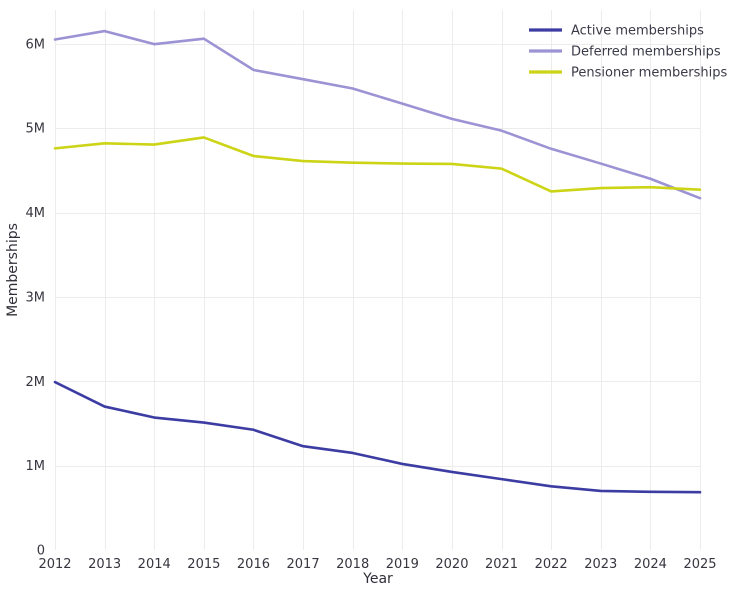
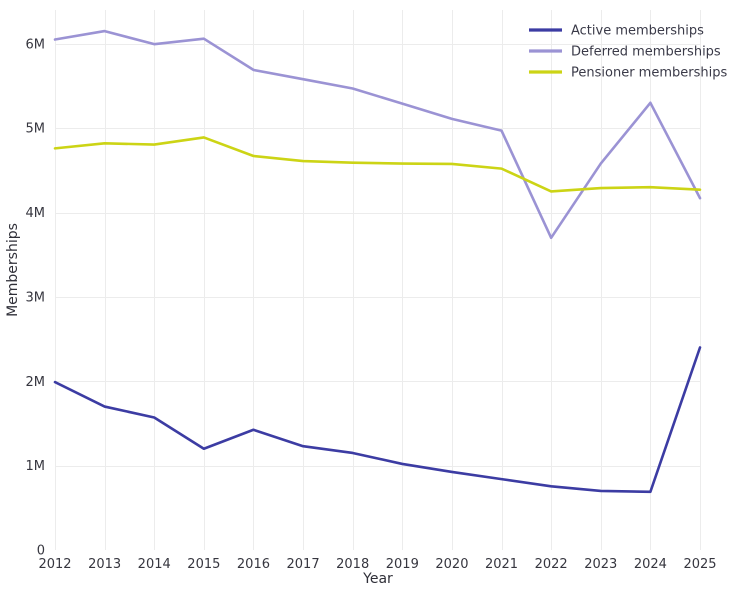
Active memberships/2015: 1.5M -> 1.2M
Deferred memberships/2022: 4.8M -> 3.7M
Deferred memberships/2024: 4.4M -> 5.3M
Active memberships/2025: 0.7M -> 2.4M
